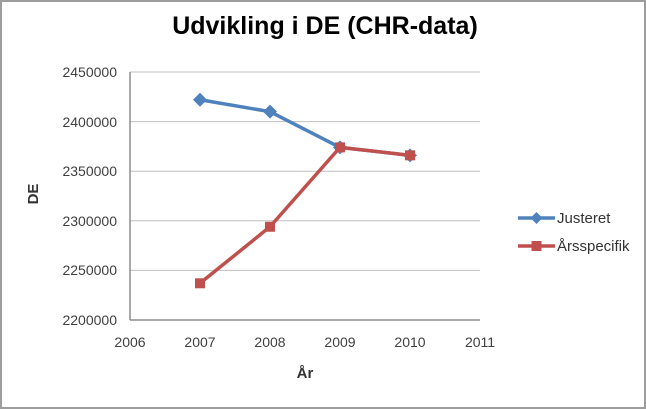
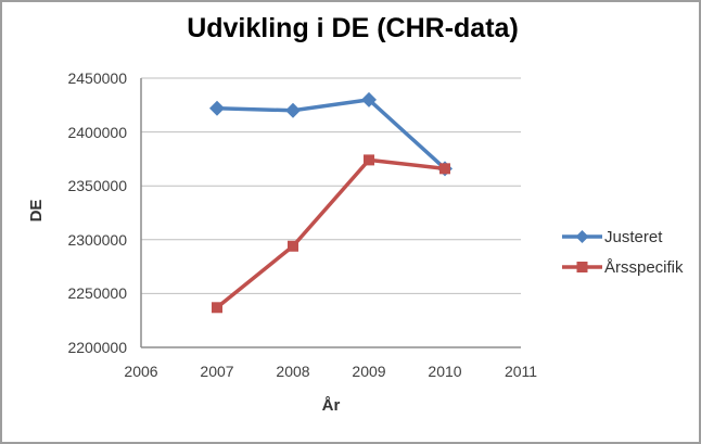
Justeret/2008: 2410000 -> 2420000
Justeret/2009: 2370000 -> 2430000
